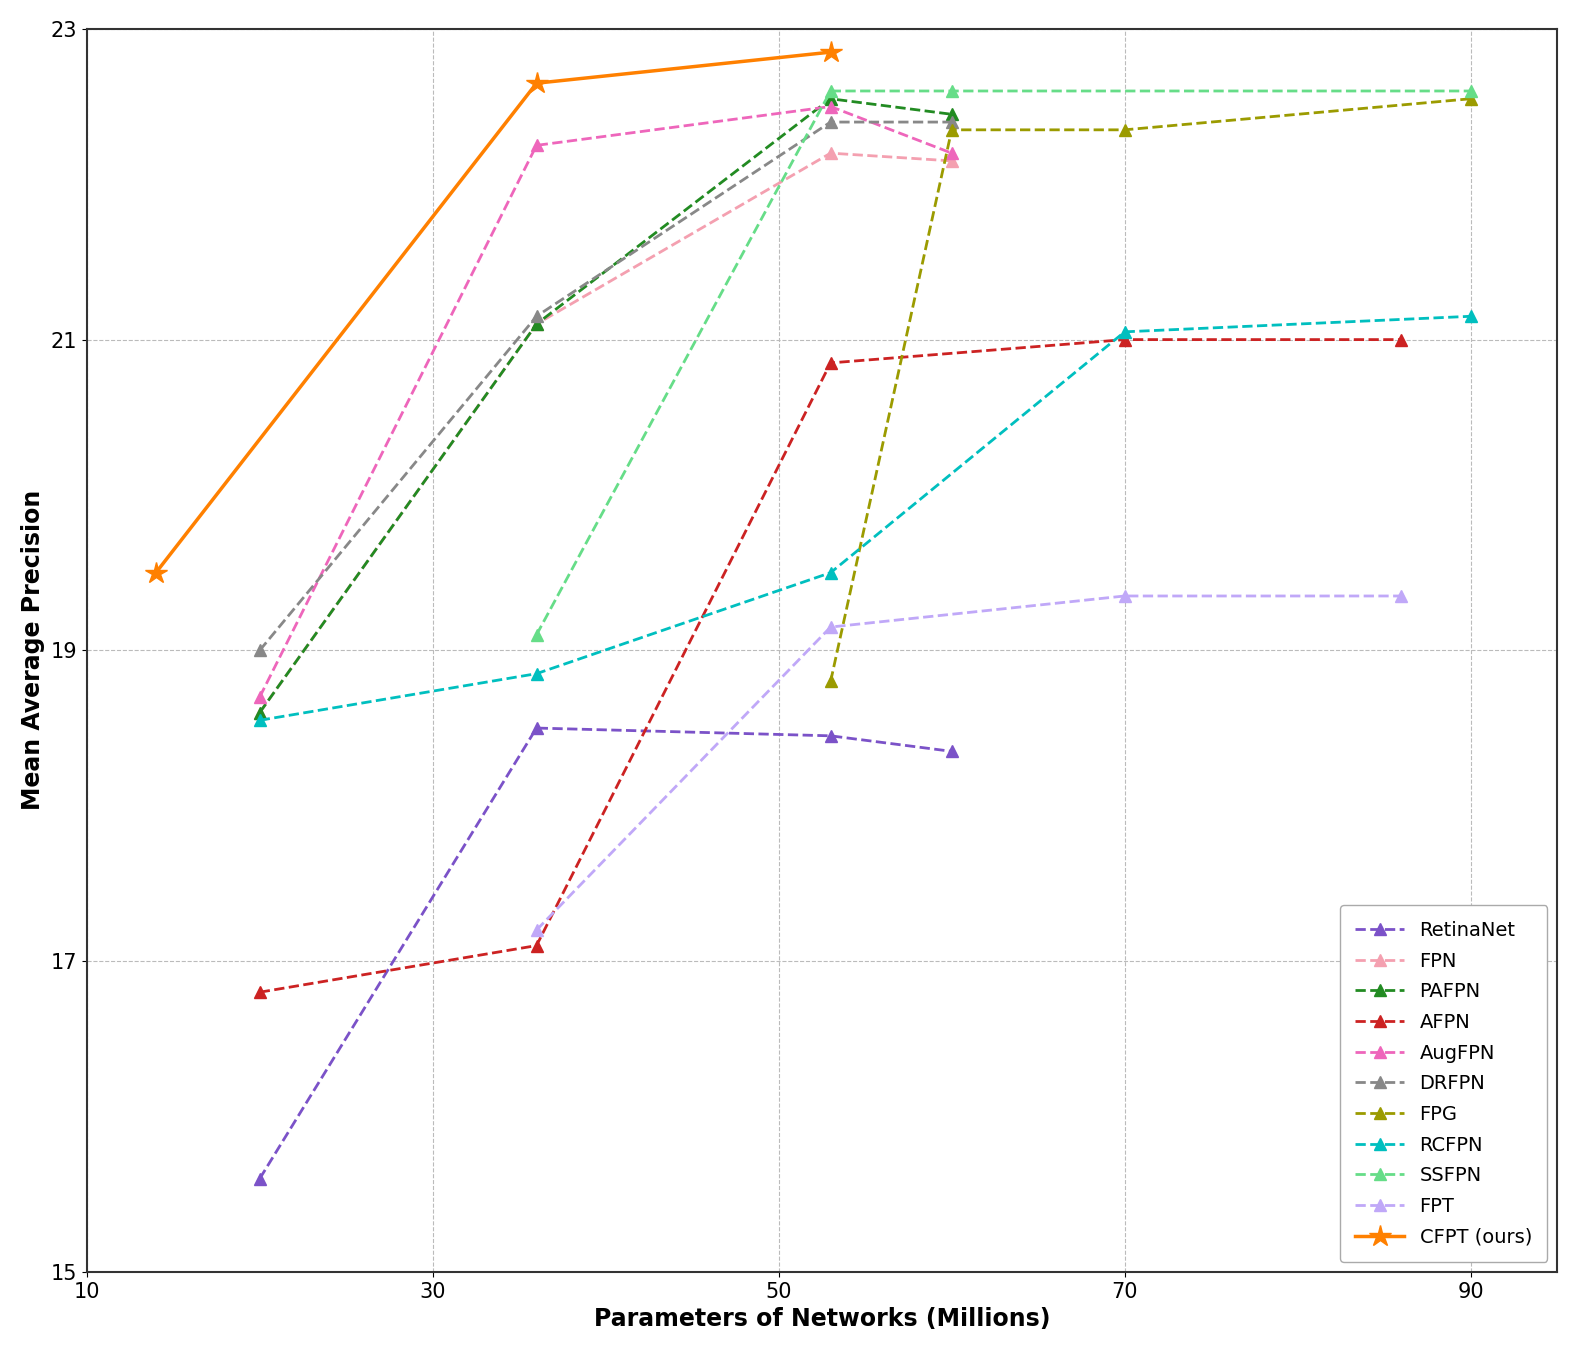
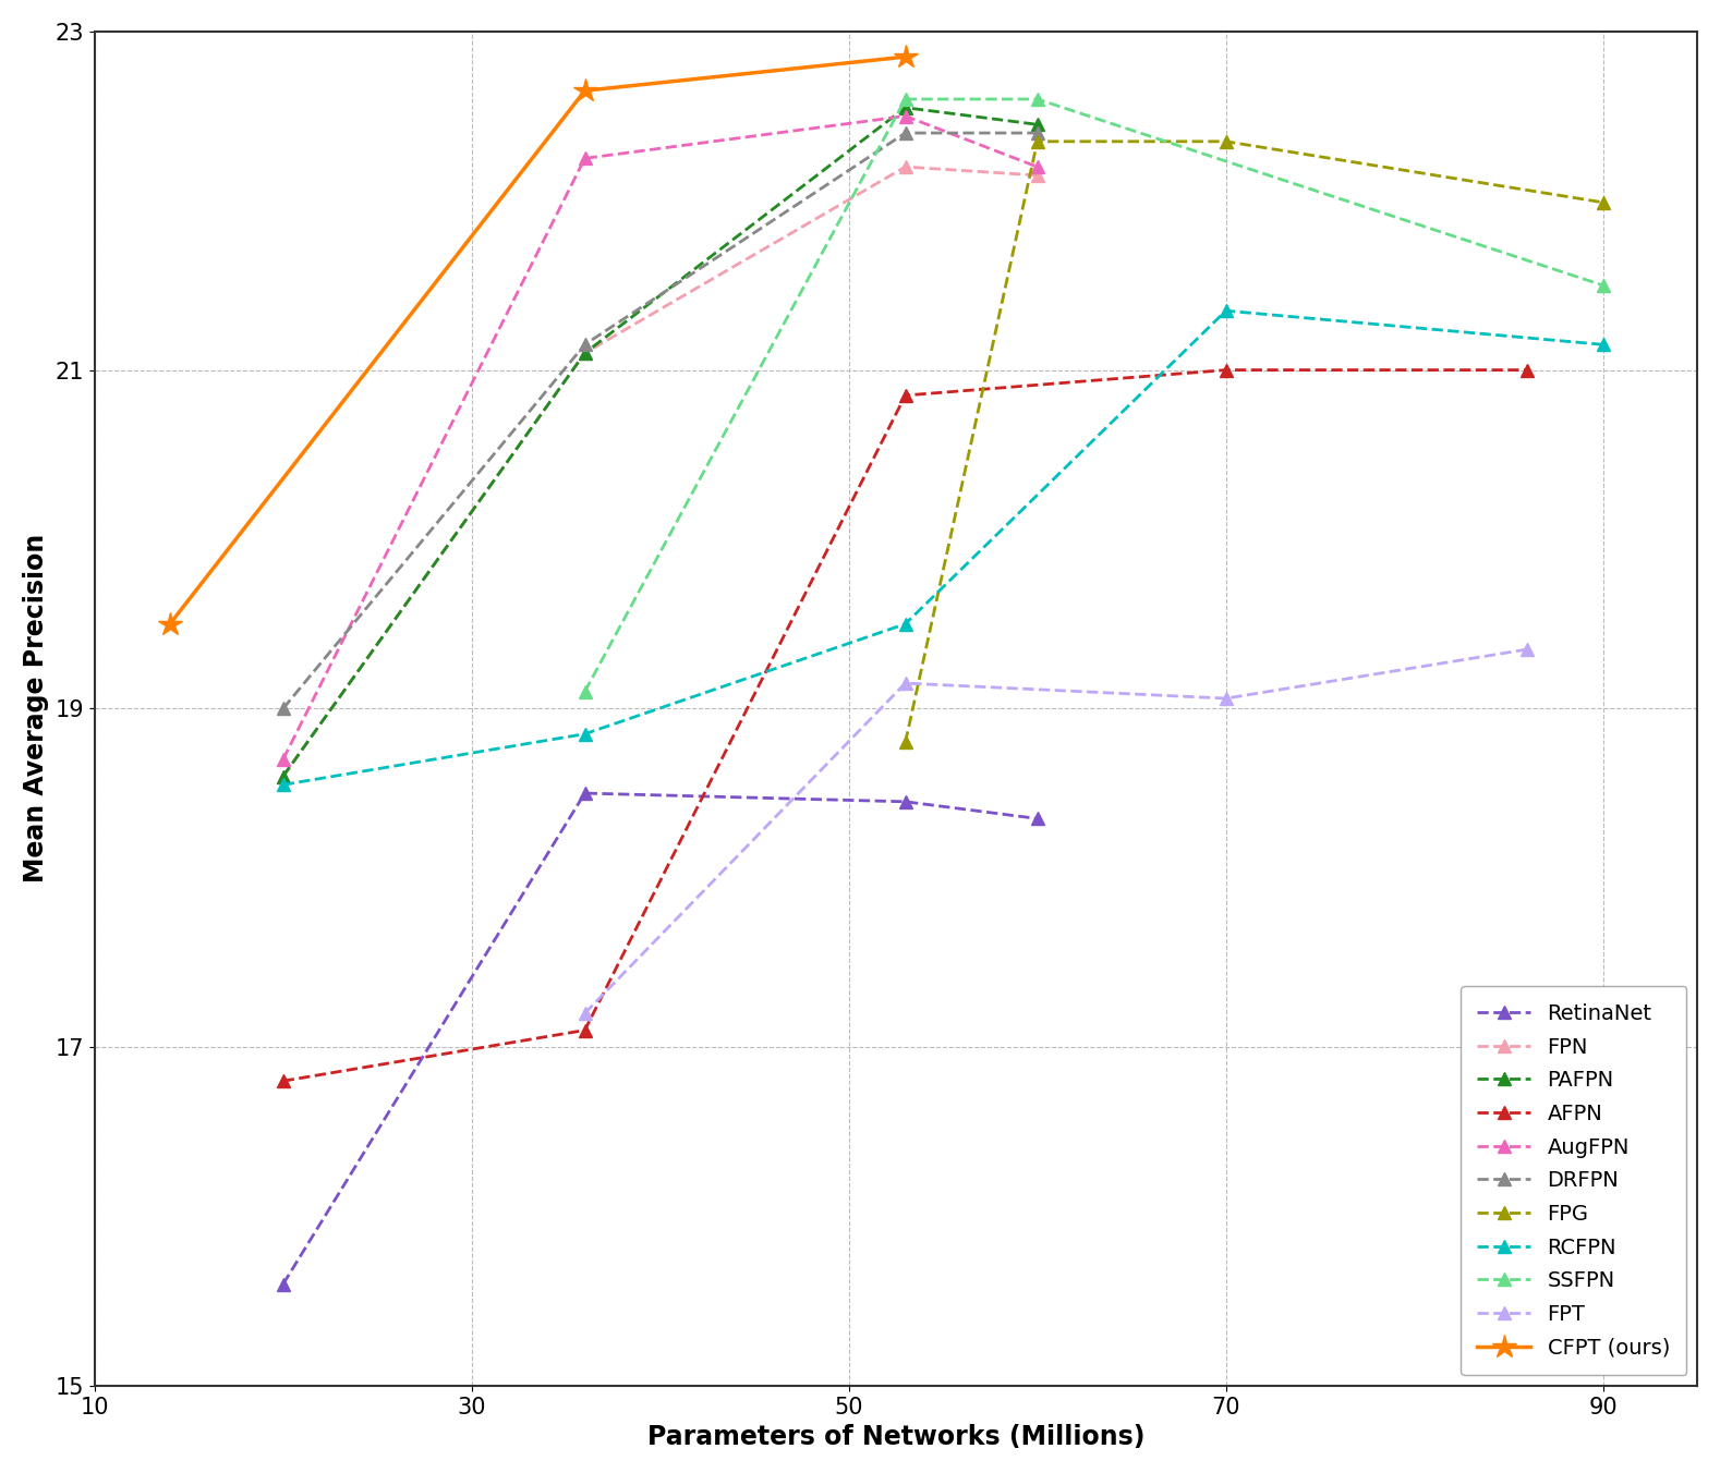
RCFPN/70: 21.05 -> 21.35
FPT/70: 19.35 -> 19.06
FPG/90: 22.55 -> 21.99
SSFPN/90: 22.6 -> 21.5
